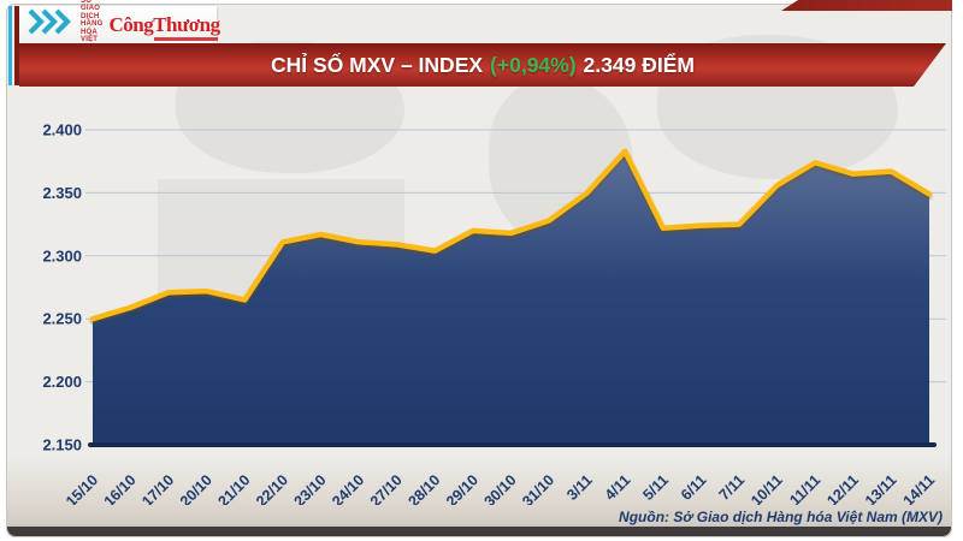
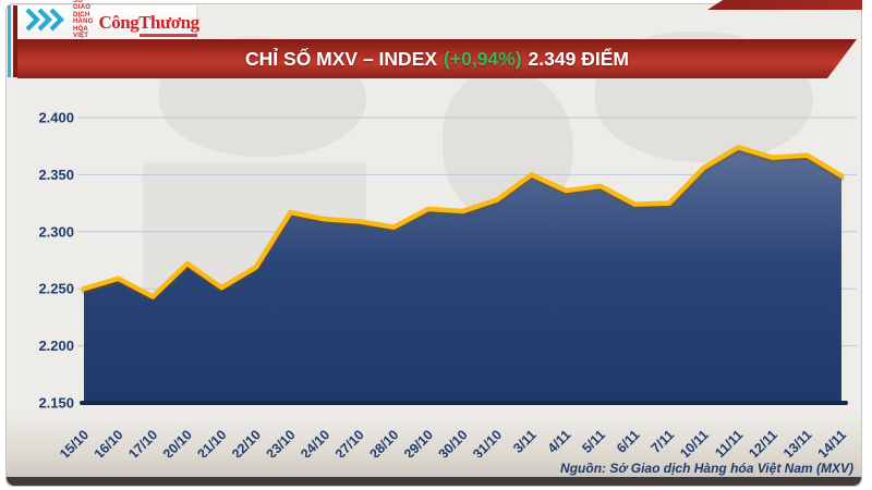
17/10: 2271 -> 2243
21/10: 2265 -> 2251
22/10: 2311 -> 2269
4/11: 2383 -> 2336
5/11: 2322 -> 2340
